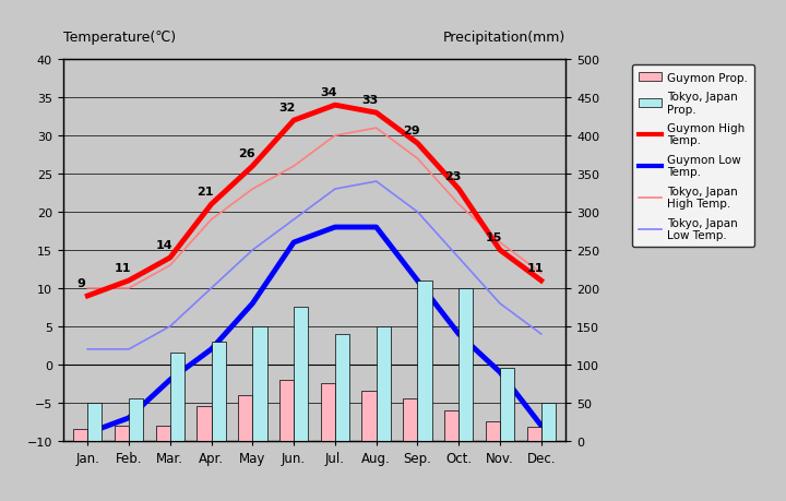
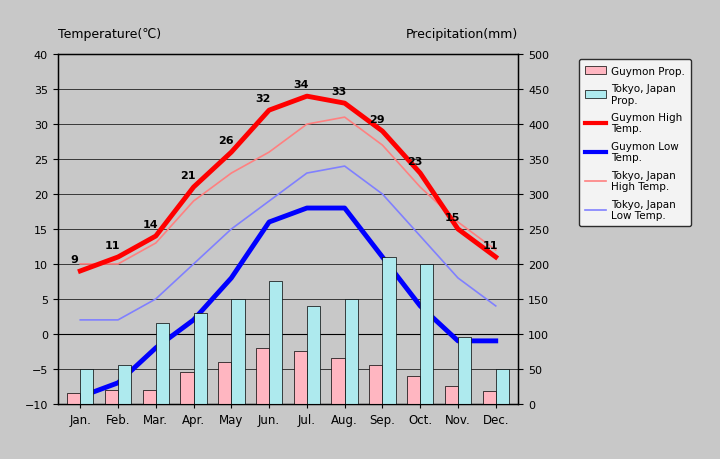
Guymon Low Temp./Dec.: -8 -> -1
